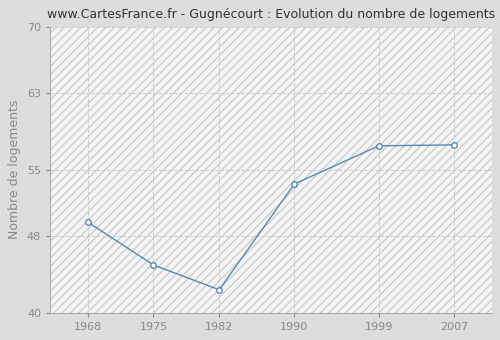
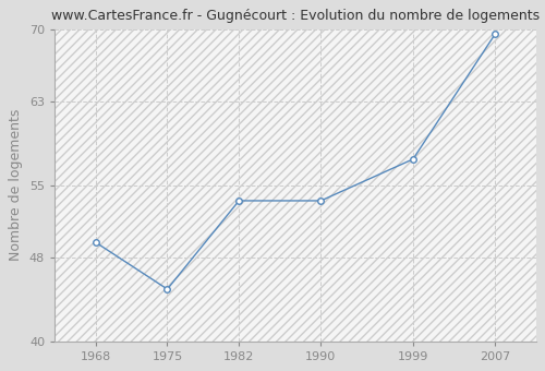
1982: 42.4 -> 53.5
2007: 57.6 -> 69.5
